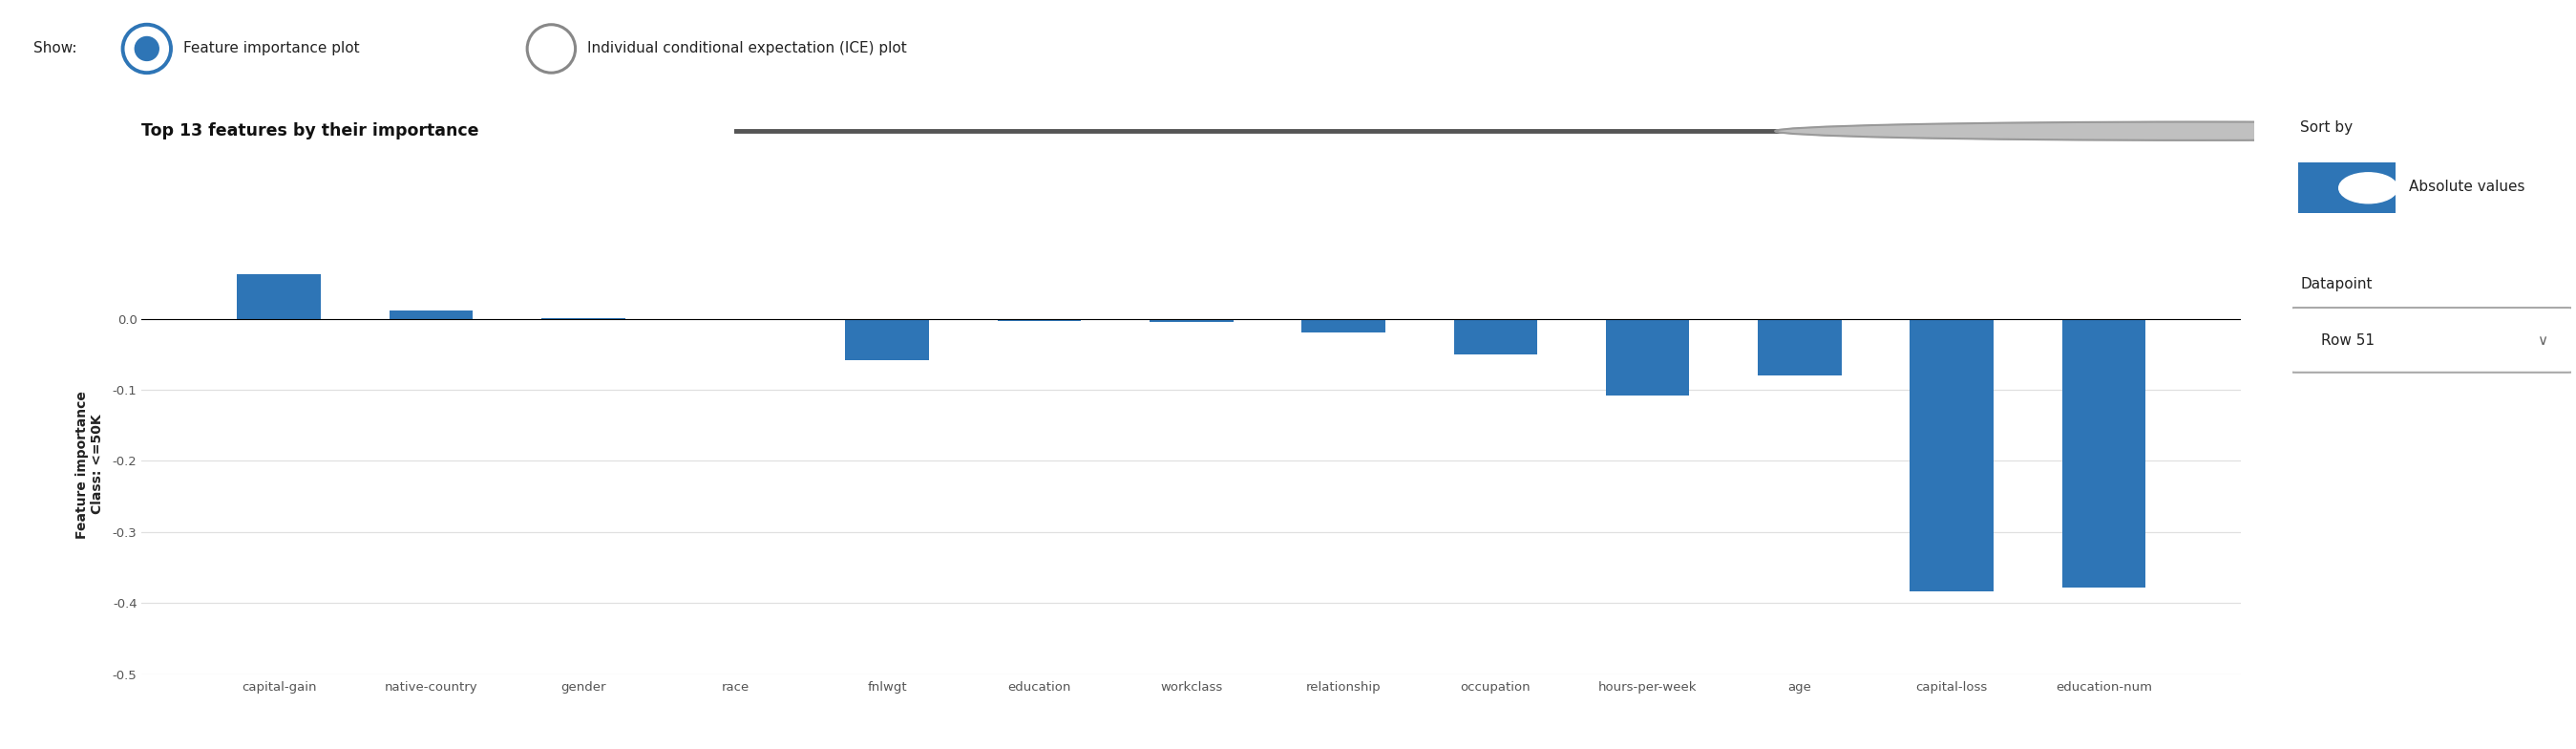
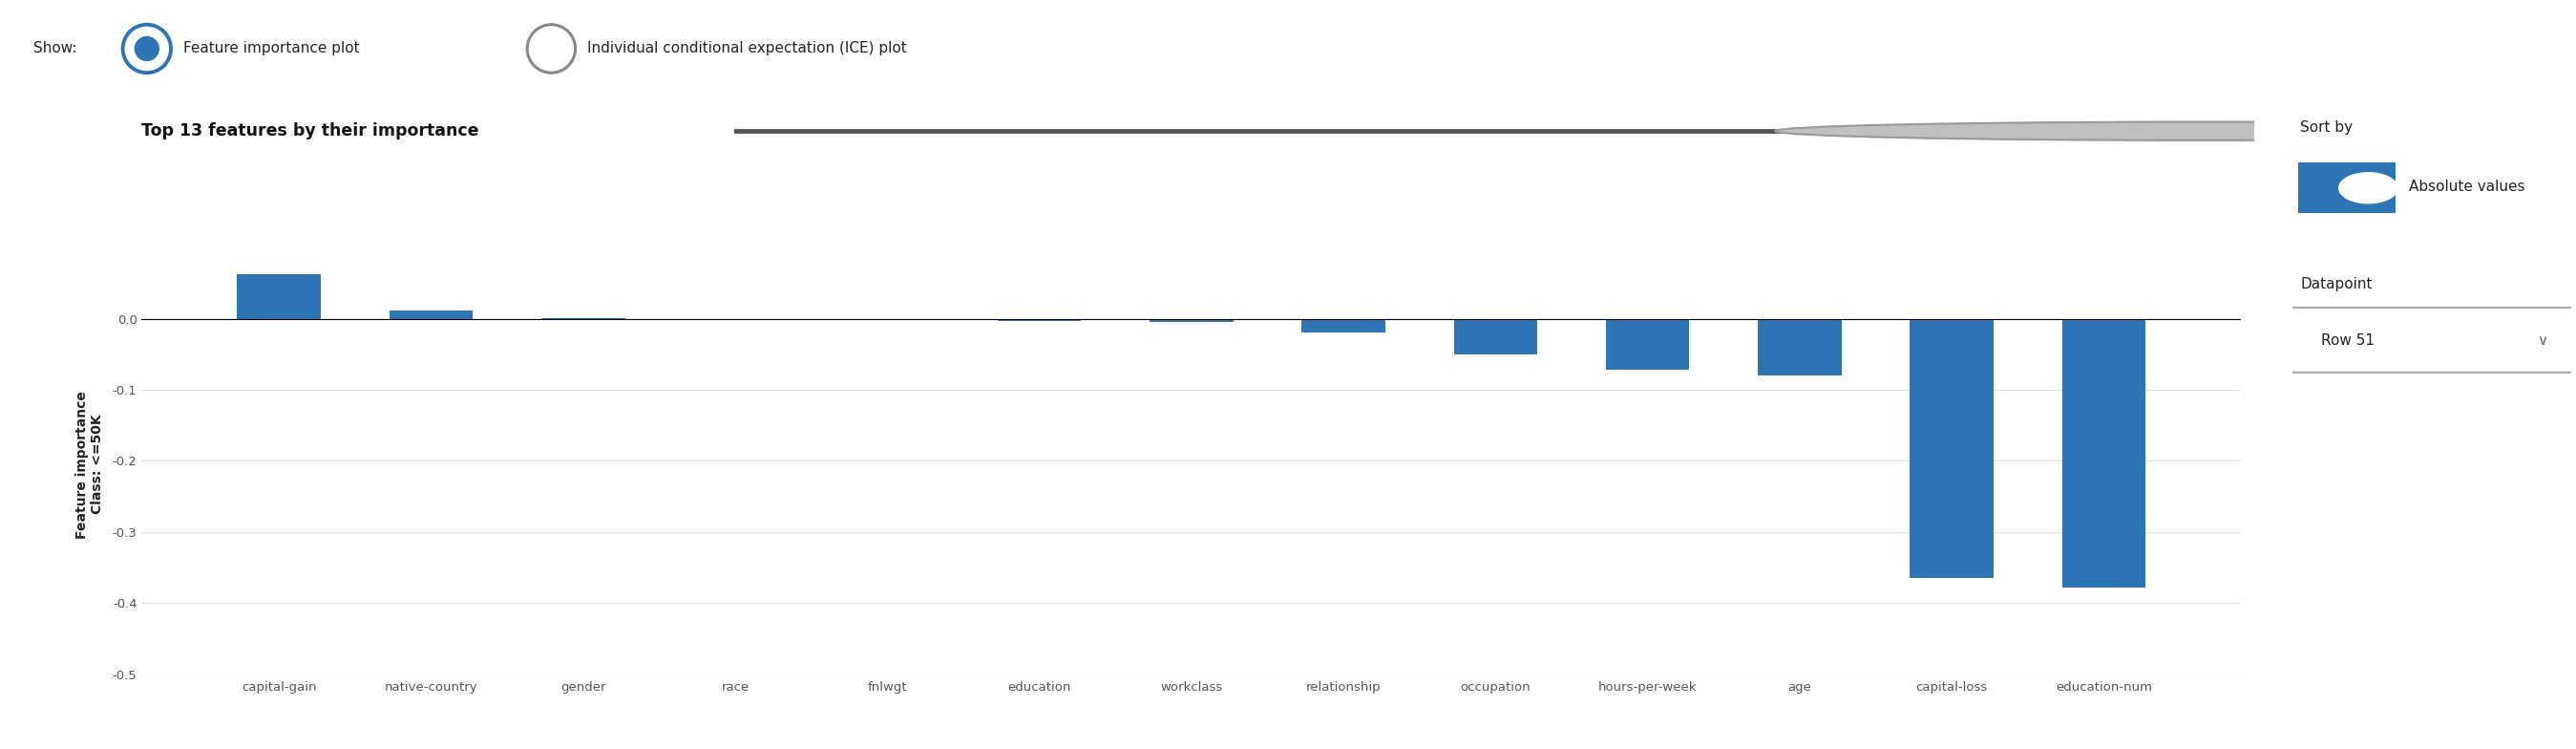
fnlwgt: -0.058 -> -0.001
hours-per-week: -0.108 -> -0.072
capital-loss: -0.384 -> -0.365
